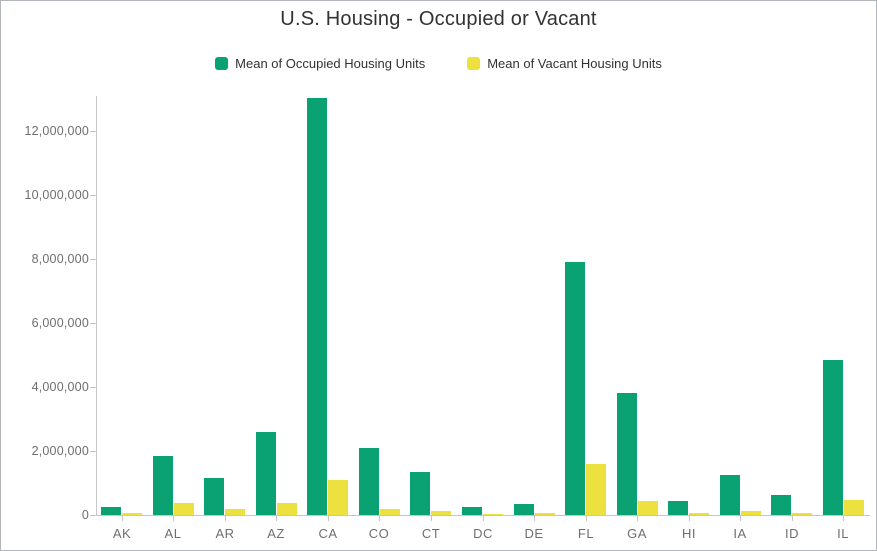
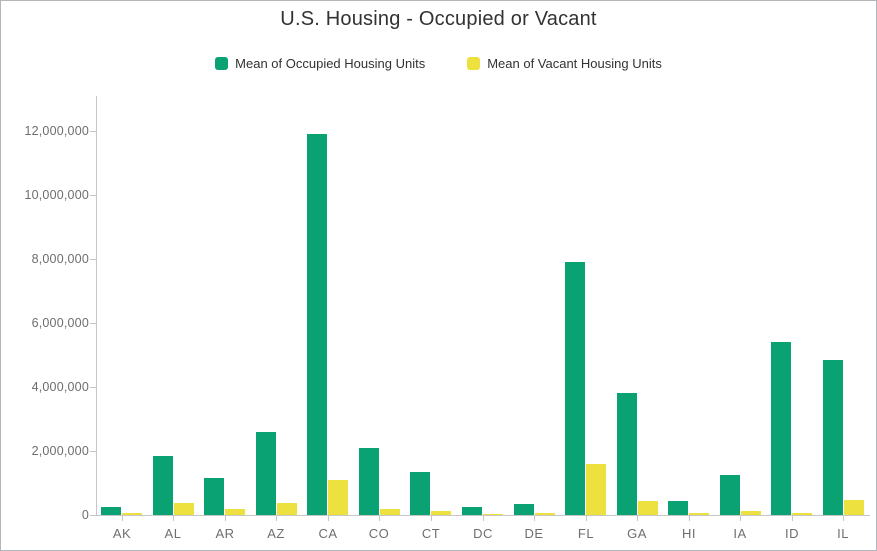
Mean of Occupied Housing Units/CA: 13000000 -> 11900000
Mean of Occupied Housing Units/ID: 600000 -> 5400000
